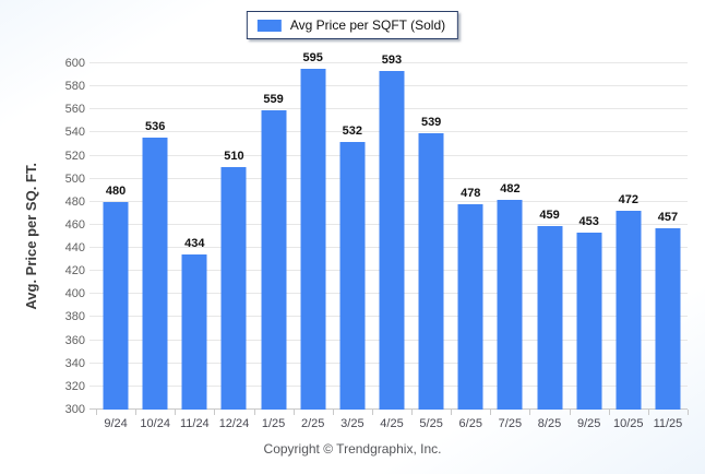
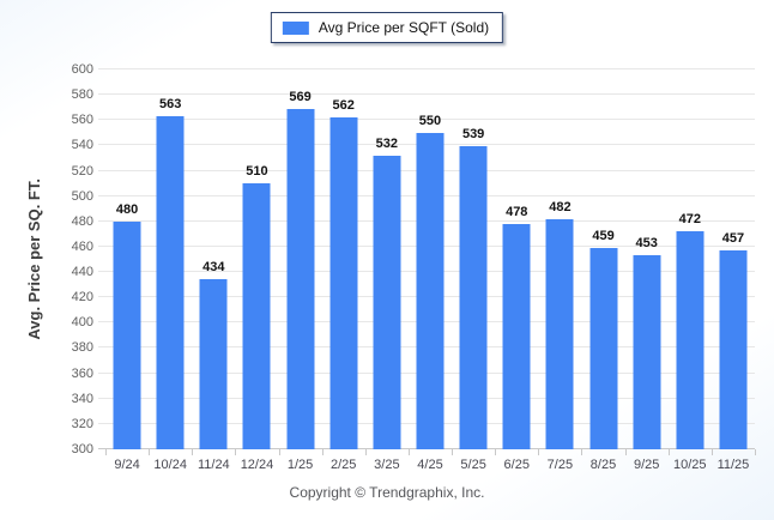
10/24: 536 -> 563
1/25: 559 -> 569
2/25: 595 -> 562
4/25: 593 -> 550
